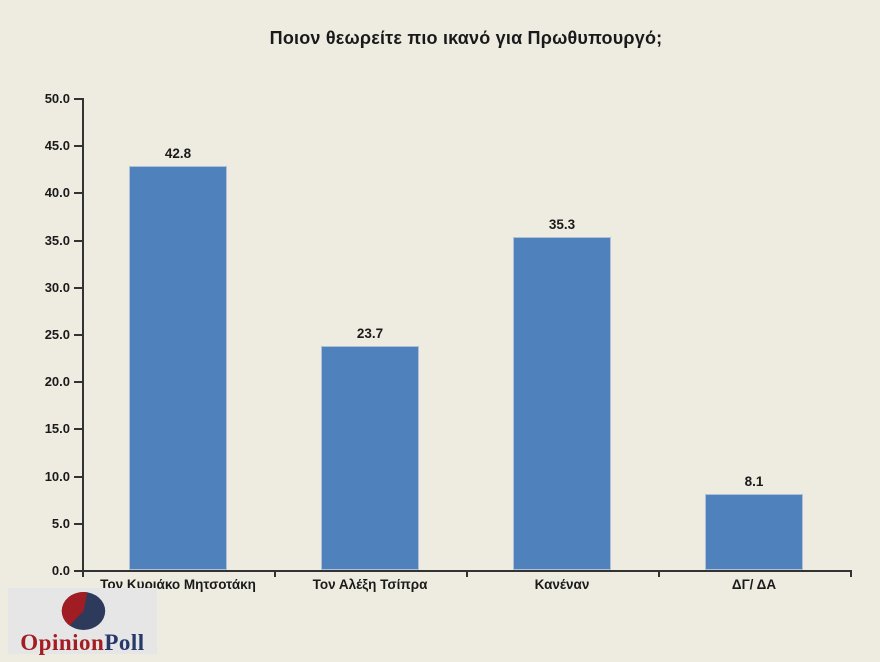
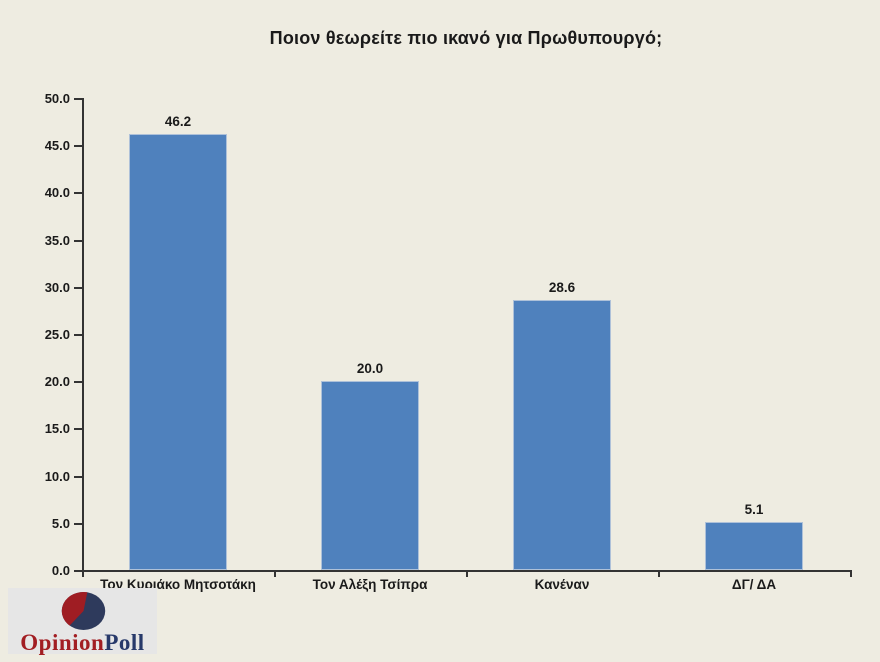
Τον Κυριάκο Μητσοτάκη: 42.8 -> 46.2
Τον Αλέξη Τσίπρα: 23.7 -> 20.0
Κανέναν: 35.3 -> 28.6
ΔΓ/ ΔΑ: 8.1 -> 5.1
